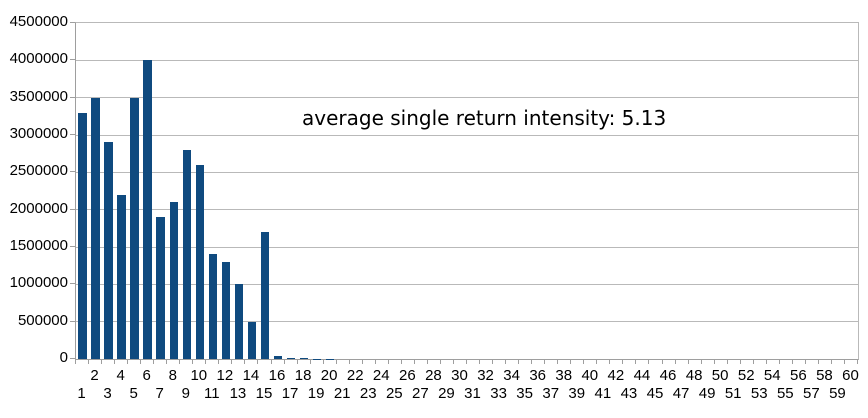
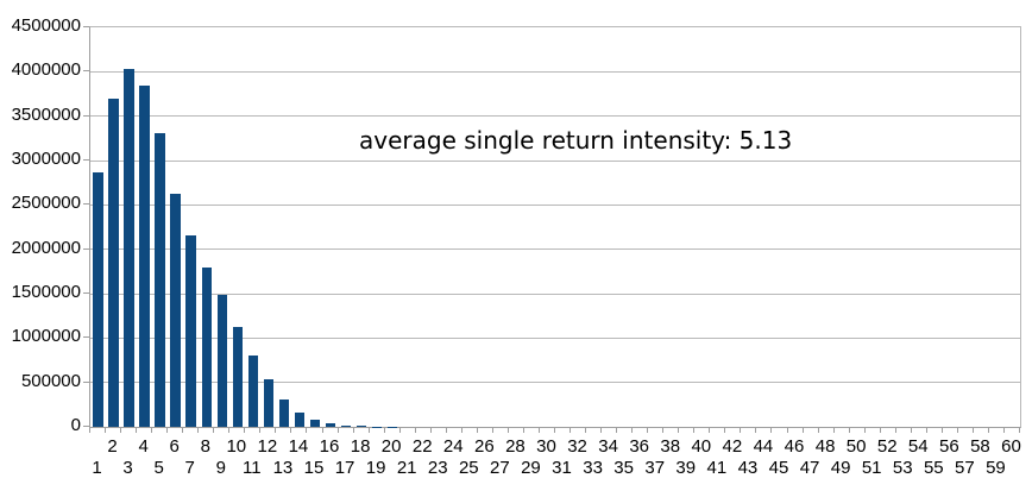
1: 3300000 -> 2900000
2: 3500000 -> 3700000
3: 2900000 -> 4000000
4: 2200000 -> 3800000
5: 3500000 -> 3300000
6: 4000000 -> 2600000
7: 1900000 -> 2200000
8: 2100000 -> 1800000
9: 2800000 -> 1500000
10: 2600000 -> 1100000
11: 1400000 -> 800000
12: 1300000 -> 500000
13: 1000000 -> 300000
14: 500000 -> 200000
15: 1700000 -> 100000
